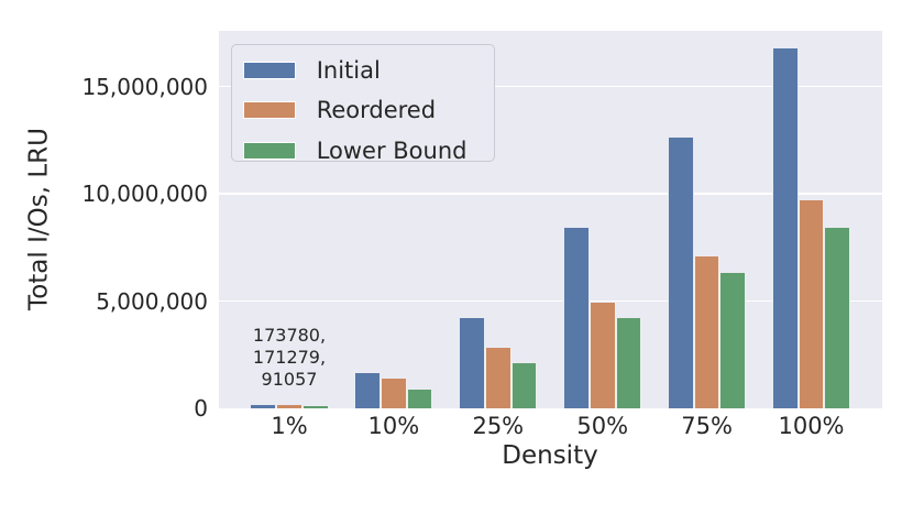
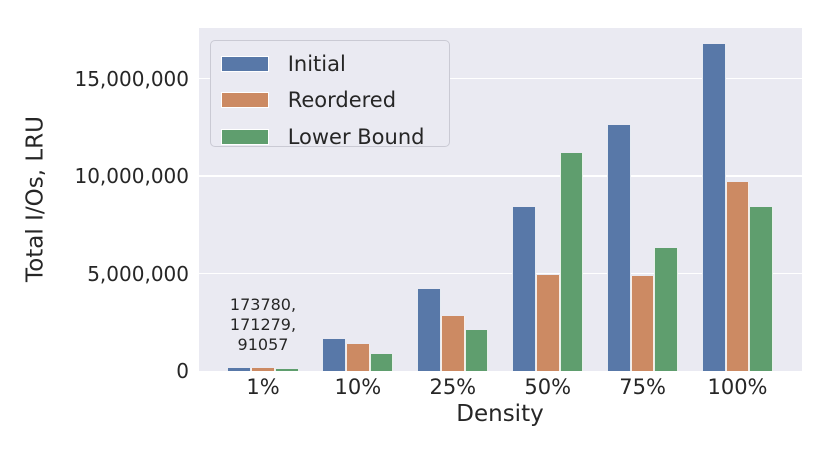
Lower Bound/50%: 4200000 -> 11200000
Reordered/75%: 7100000 -> 4900000
